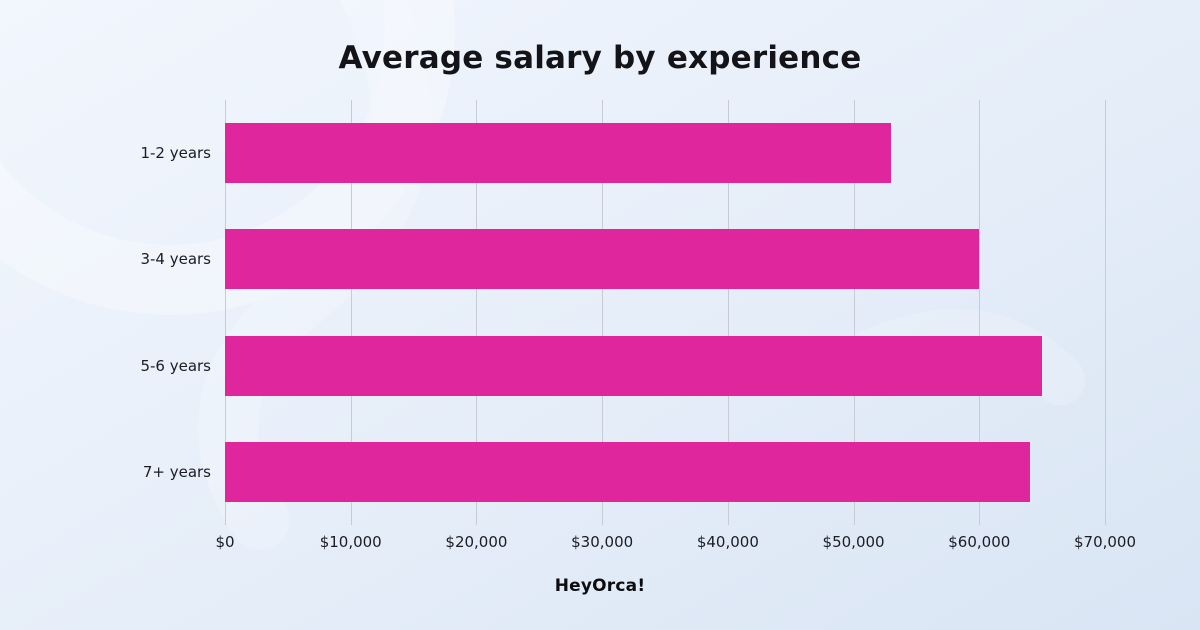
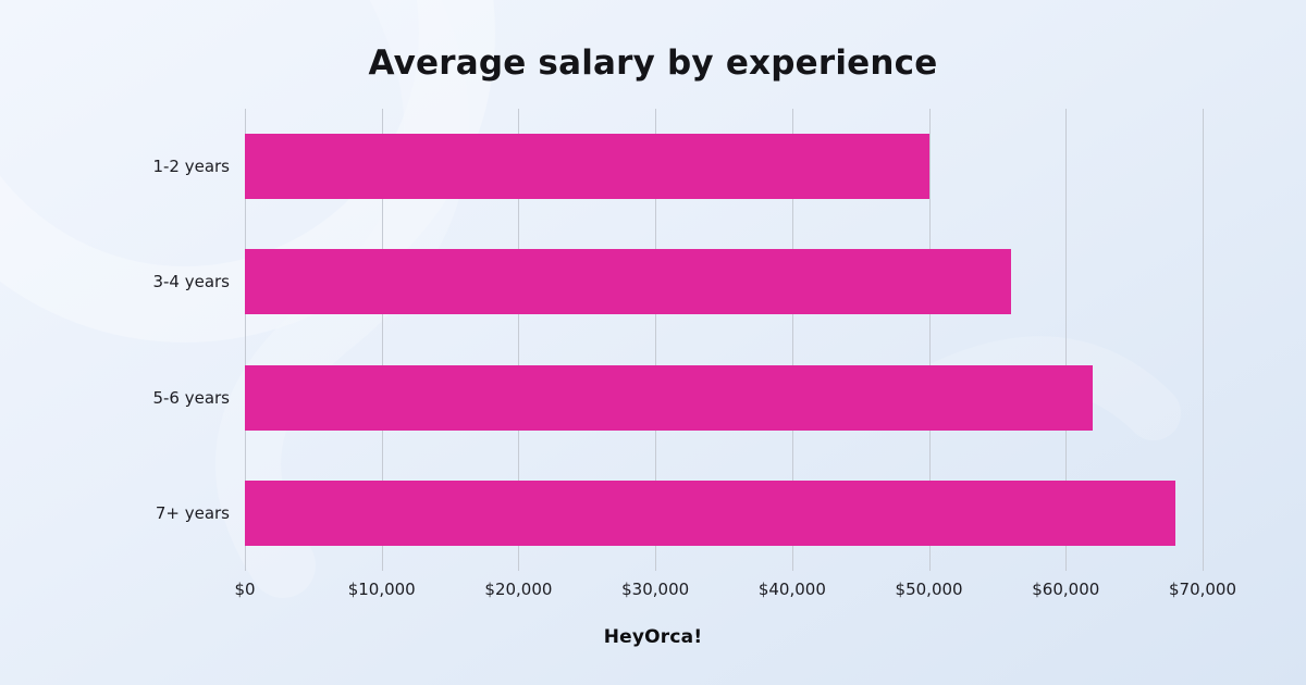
1-2 years: $53000 -> $50000
3-4 years: $60000 -> $56000
5-6 years: $65000 -> $62000
7+ years: $64000 -> $68000
